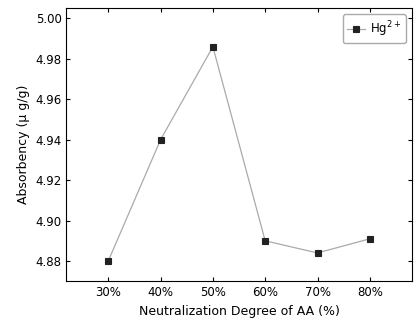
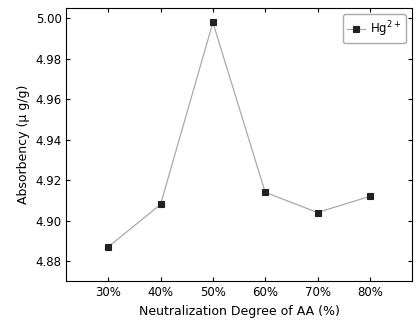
30%: 4.880 -> 4.887
40%: 4.940 -> 4.908
50%: 4.986 -> 4.998
60%: 4.890 -> 4.914
70%: 4.884 -> 4.904
80%: 4.891 -> 4.912
